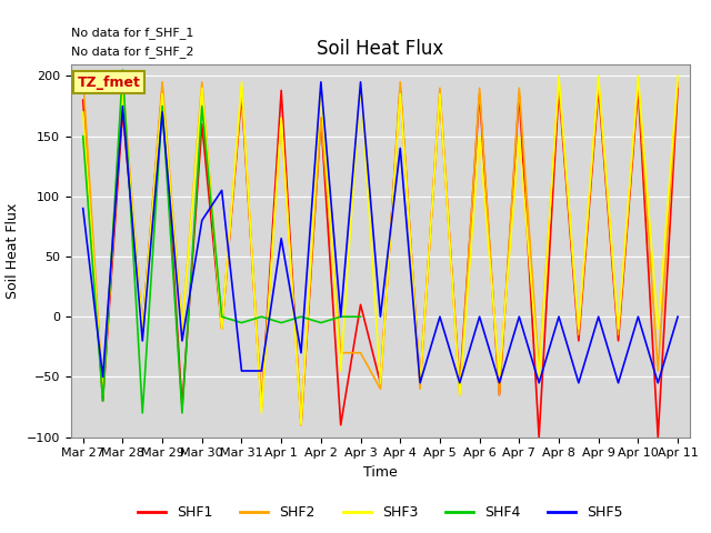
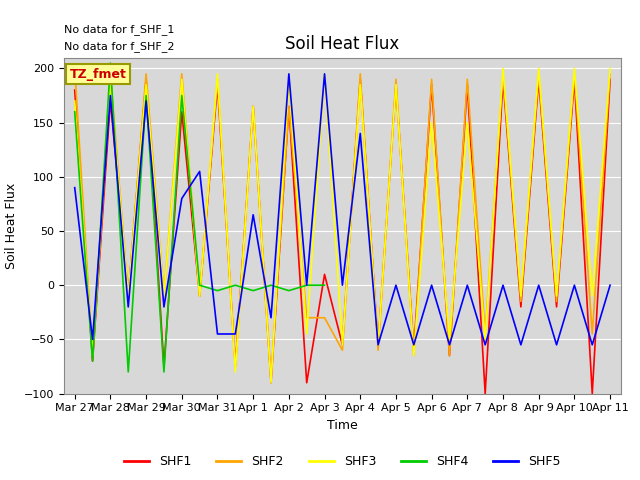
SHF4/Mar 27: 150 -> 160
SHF1/Apr 1: 188 -> 165
